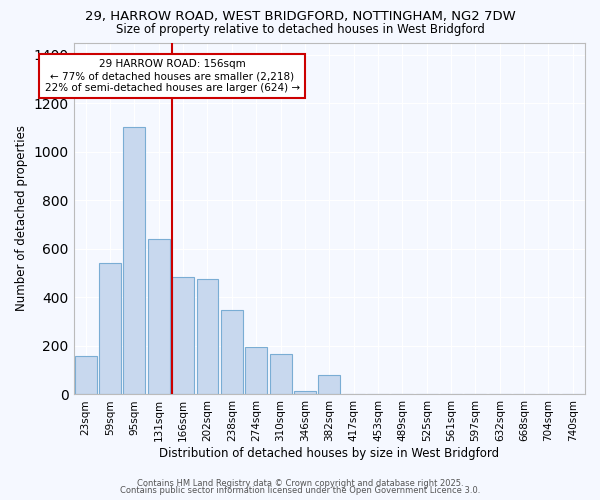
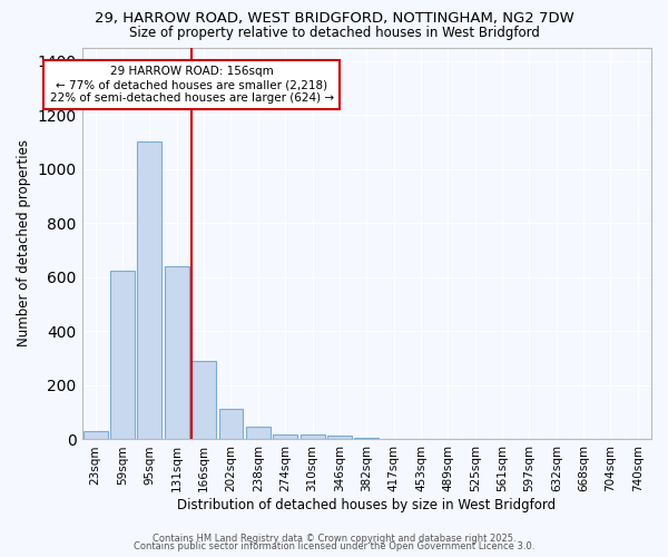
23sqm: 160 -> 30
59sqm: 540 -> 625
166sqm: 485 -> 290
202sqm: 475 -> 115
238sqm: 350 -> 47
274sqm: 195 -> 20
310sqm: 165 -> 20
382sqm: 80 -> 8
